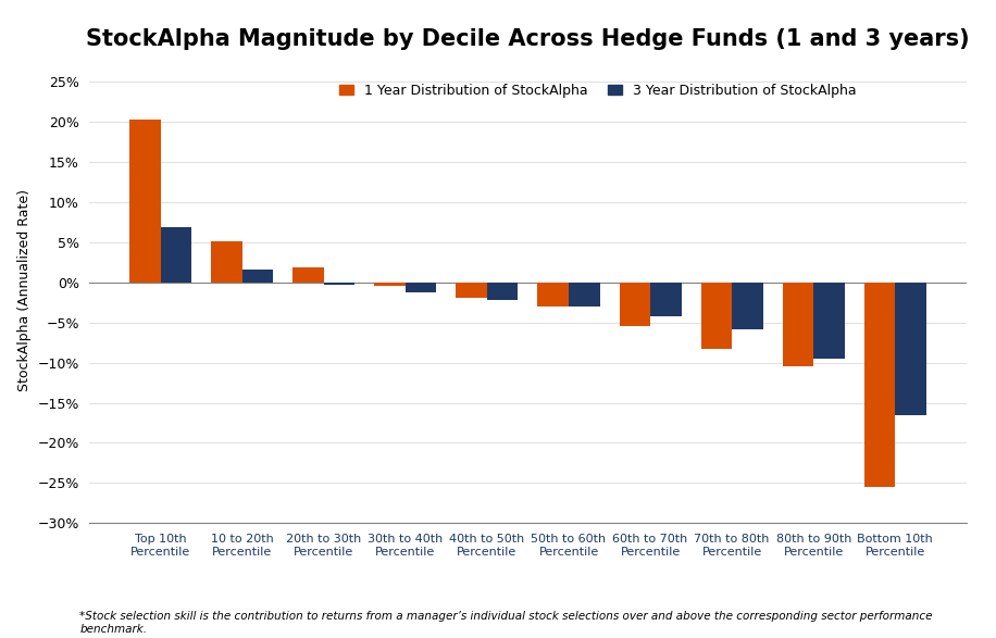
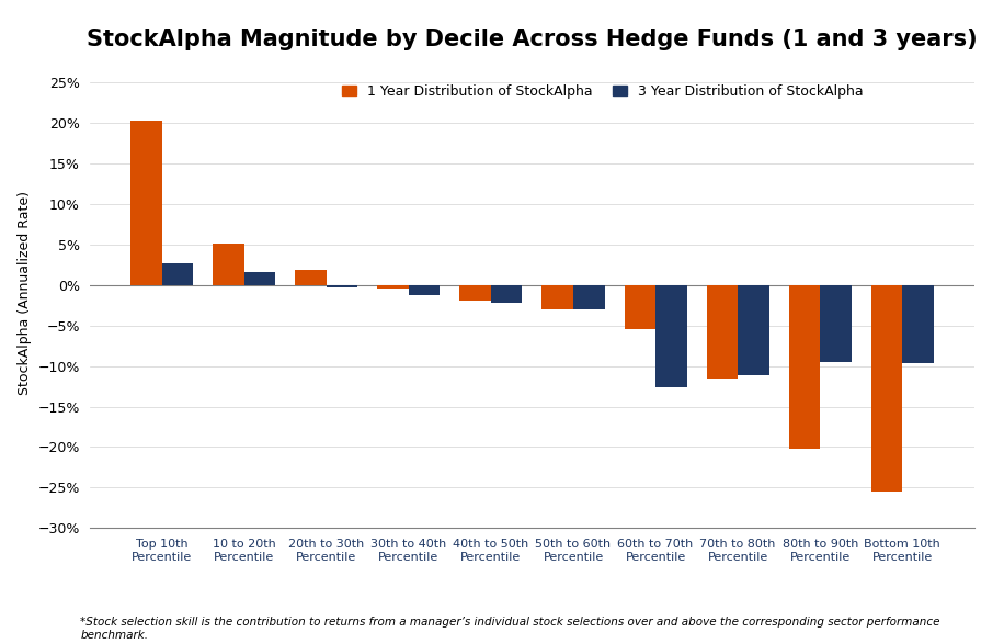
3 Year Distribution of StockAlpha/Top 10th Percentile: 6.8% -> 2.6%
3 Year Distribution of StockAlpha/60th to 70th Percentile: -4.3% -> -12.6%
1 Year Distribution of StockAlpha/70th to 80th Percentile: -8.3% -> -11.6%
3 Year Distribution of StockAlpha/70th to 80th Percentile: -5.8% -> -11.2%
1 Year Distribution of StockAlpha/80th to 90th Percentile: -10.5% -> -20.2%
3 Year Distribution of StockAlpha/Bottom 10th Percentile: -16.5% -> -9.6%
